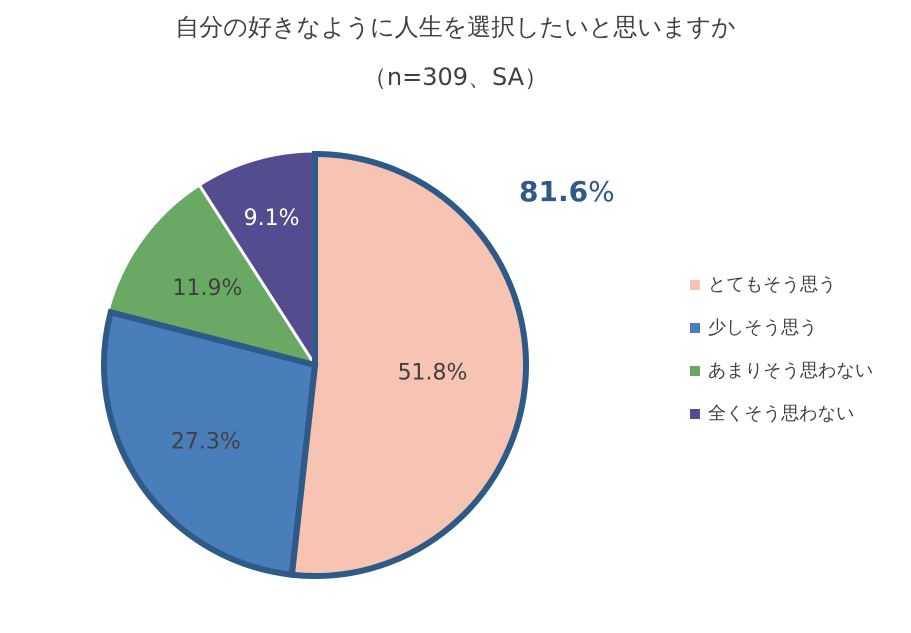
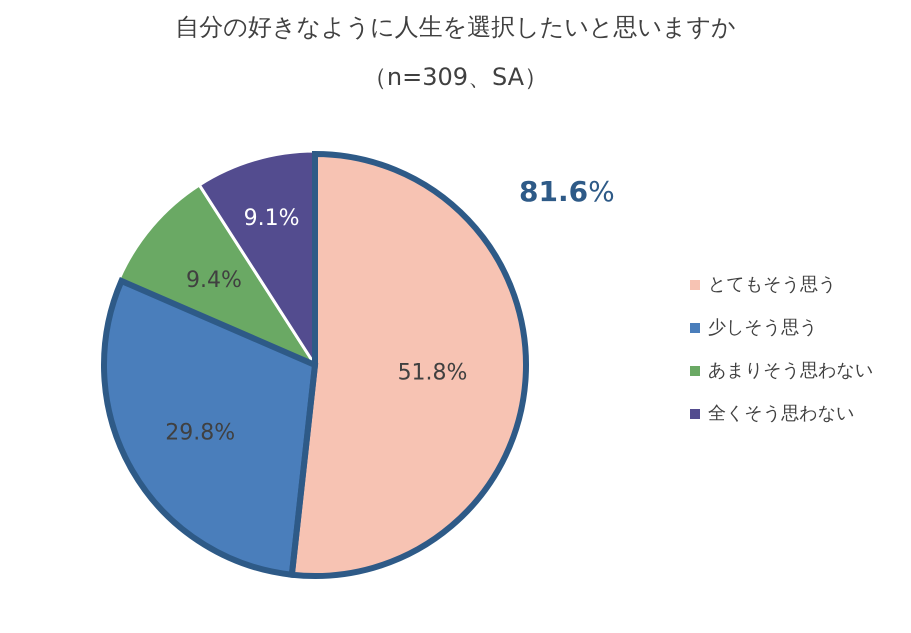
少しそう思う: 27.3% -> 29.8%
あまりそう思わない: 11.9% -> 9.4%
